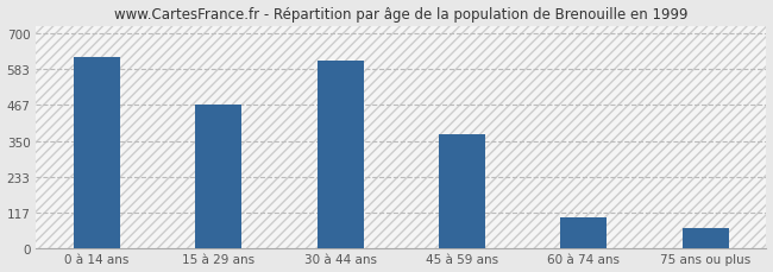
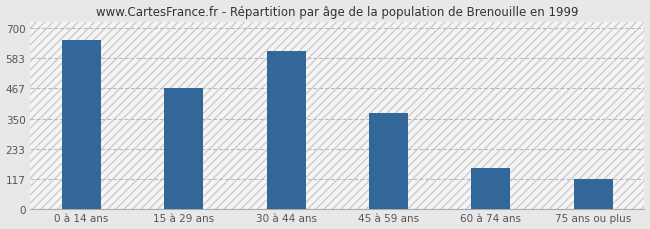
0 à 14 ans: 622 -> 655
60 à 74 ans: 101 -> 160
75 ans ou plus: 66 -> 115
